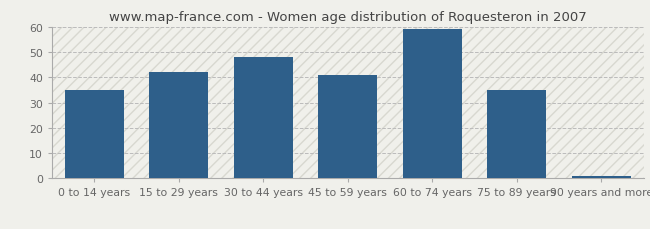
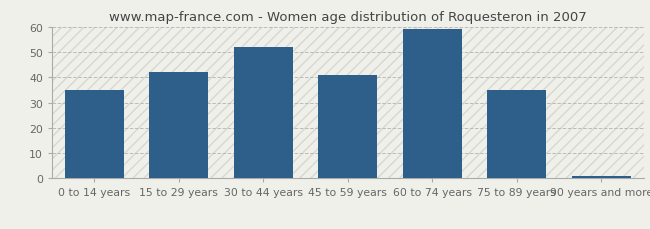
30 to 44 years: 48 -> 52
